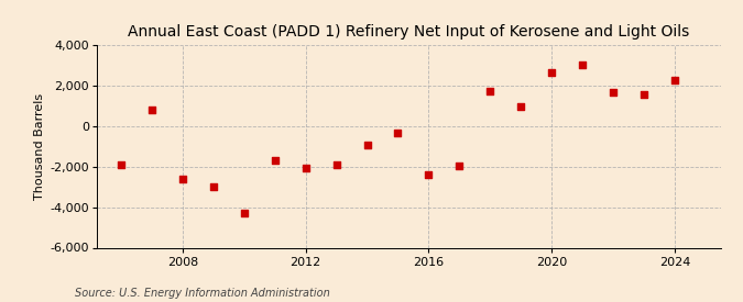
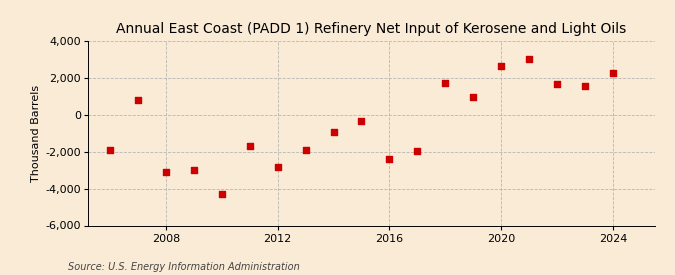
2008: -2,600 -> -3,100
2012: -2,000 -> -2,800
